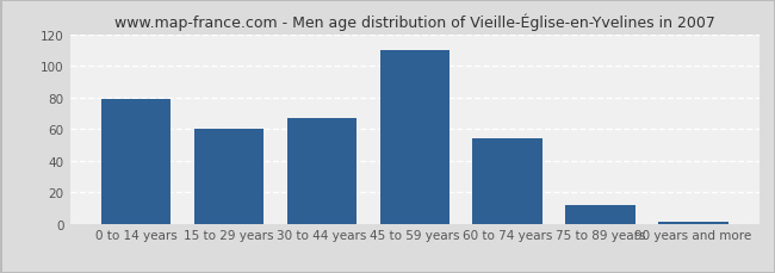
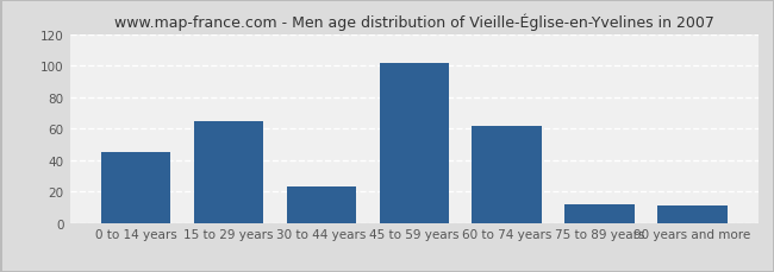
0 to 14 years: 79 -> 45
15 to 29 years: 60 -> 65
30 to 44 years: 67 -> 23
45 to 59 years: 110 -> 102
60 to 74 years: 54 -> 62
90 years and more: 1 -> 11
